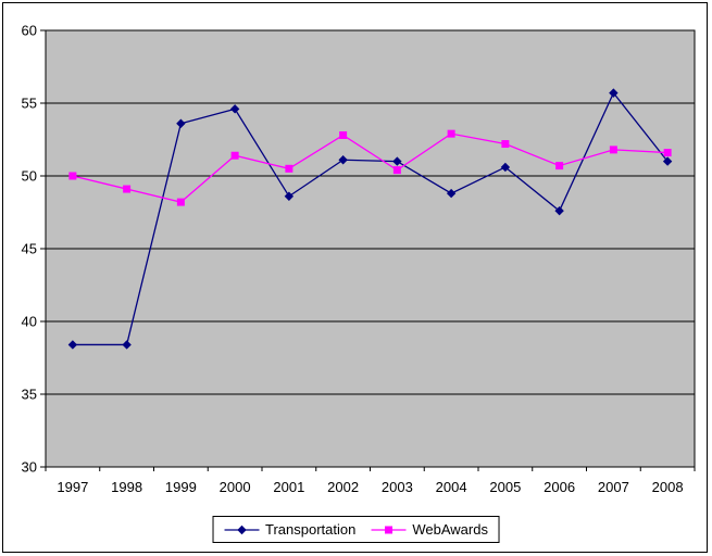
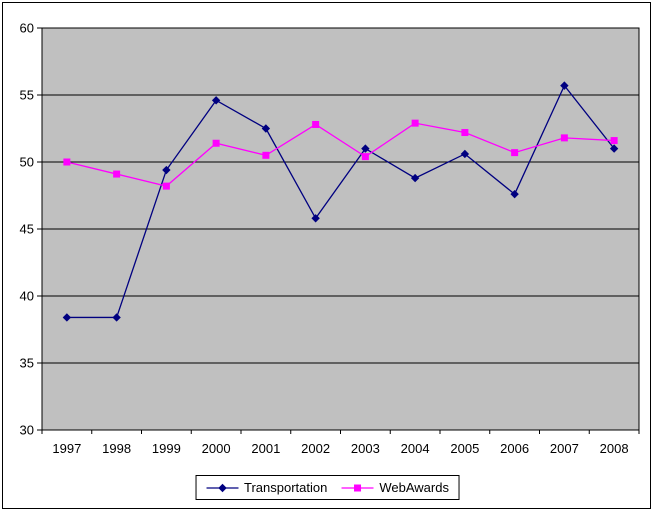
Transportation/1999: 53.6 -> 49.4
Transportation/2001: 48.6 -> 52.5
Transportation/2002: 51.1 -> 45.8
